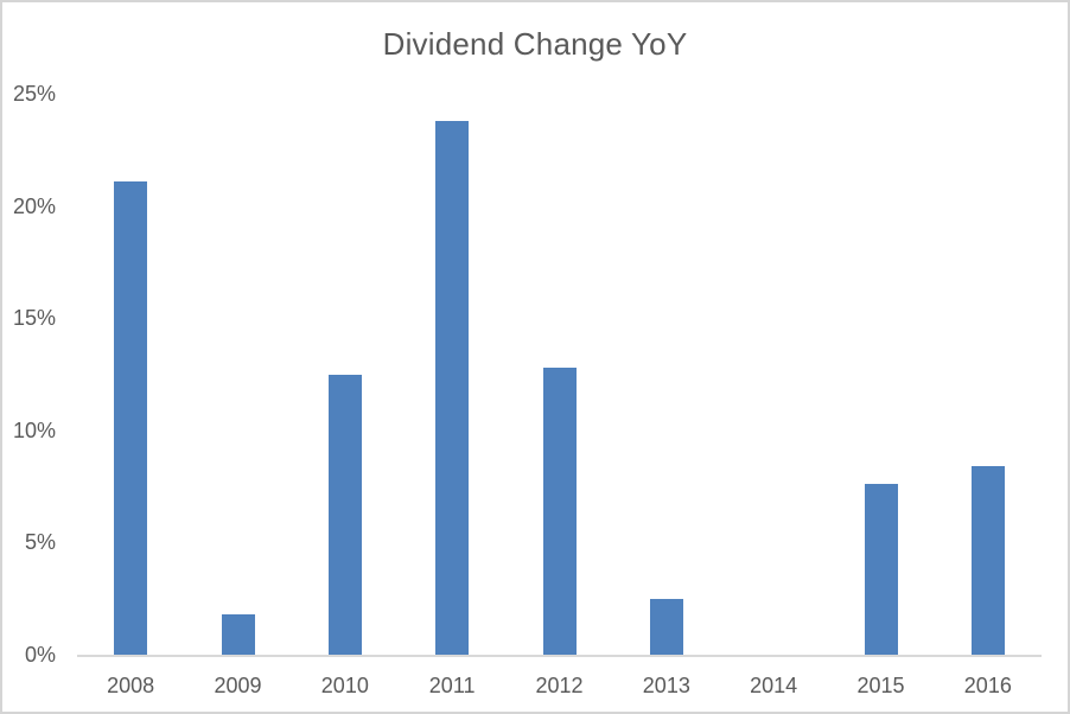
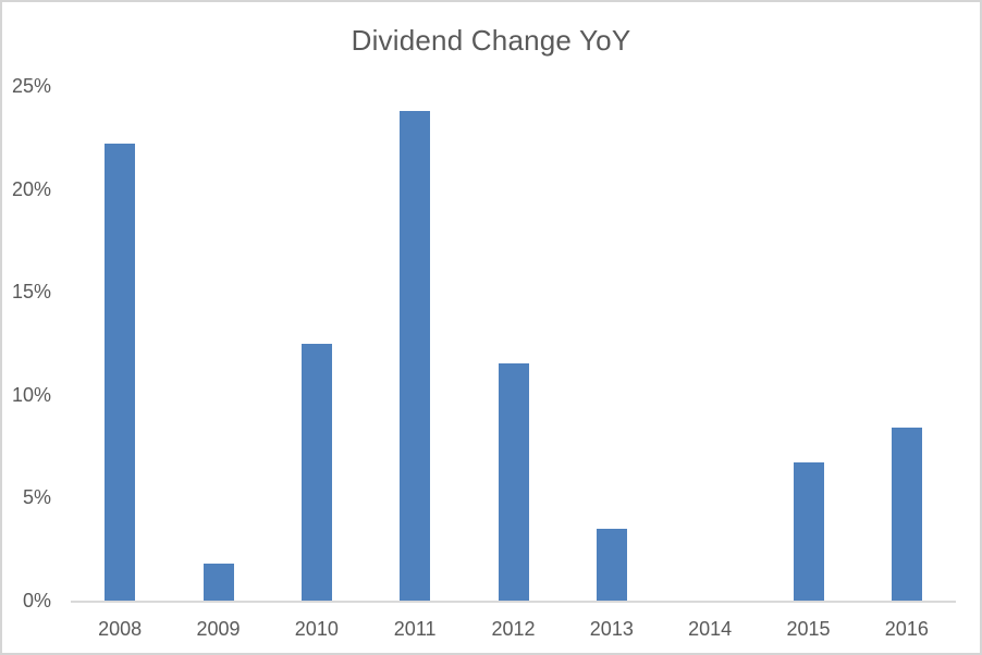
2008: 21.1% -> 22.2%
2012: 12.8% -> 11.5%
2013: 2.5% -> 3.5%
2015: 7.6% -> 6.7%
